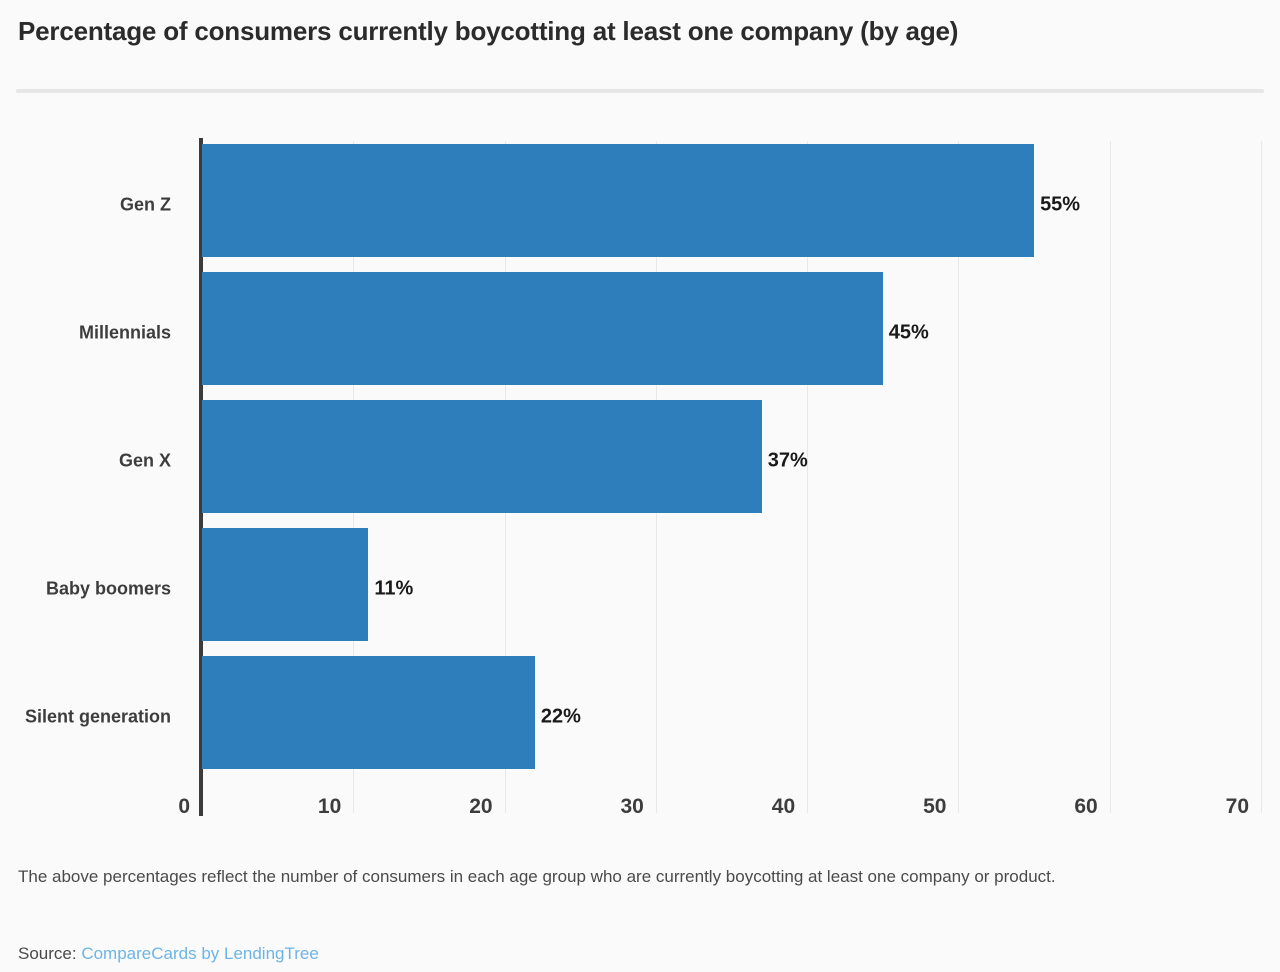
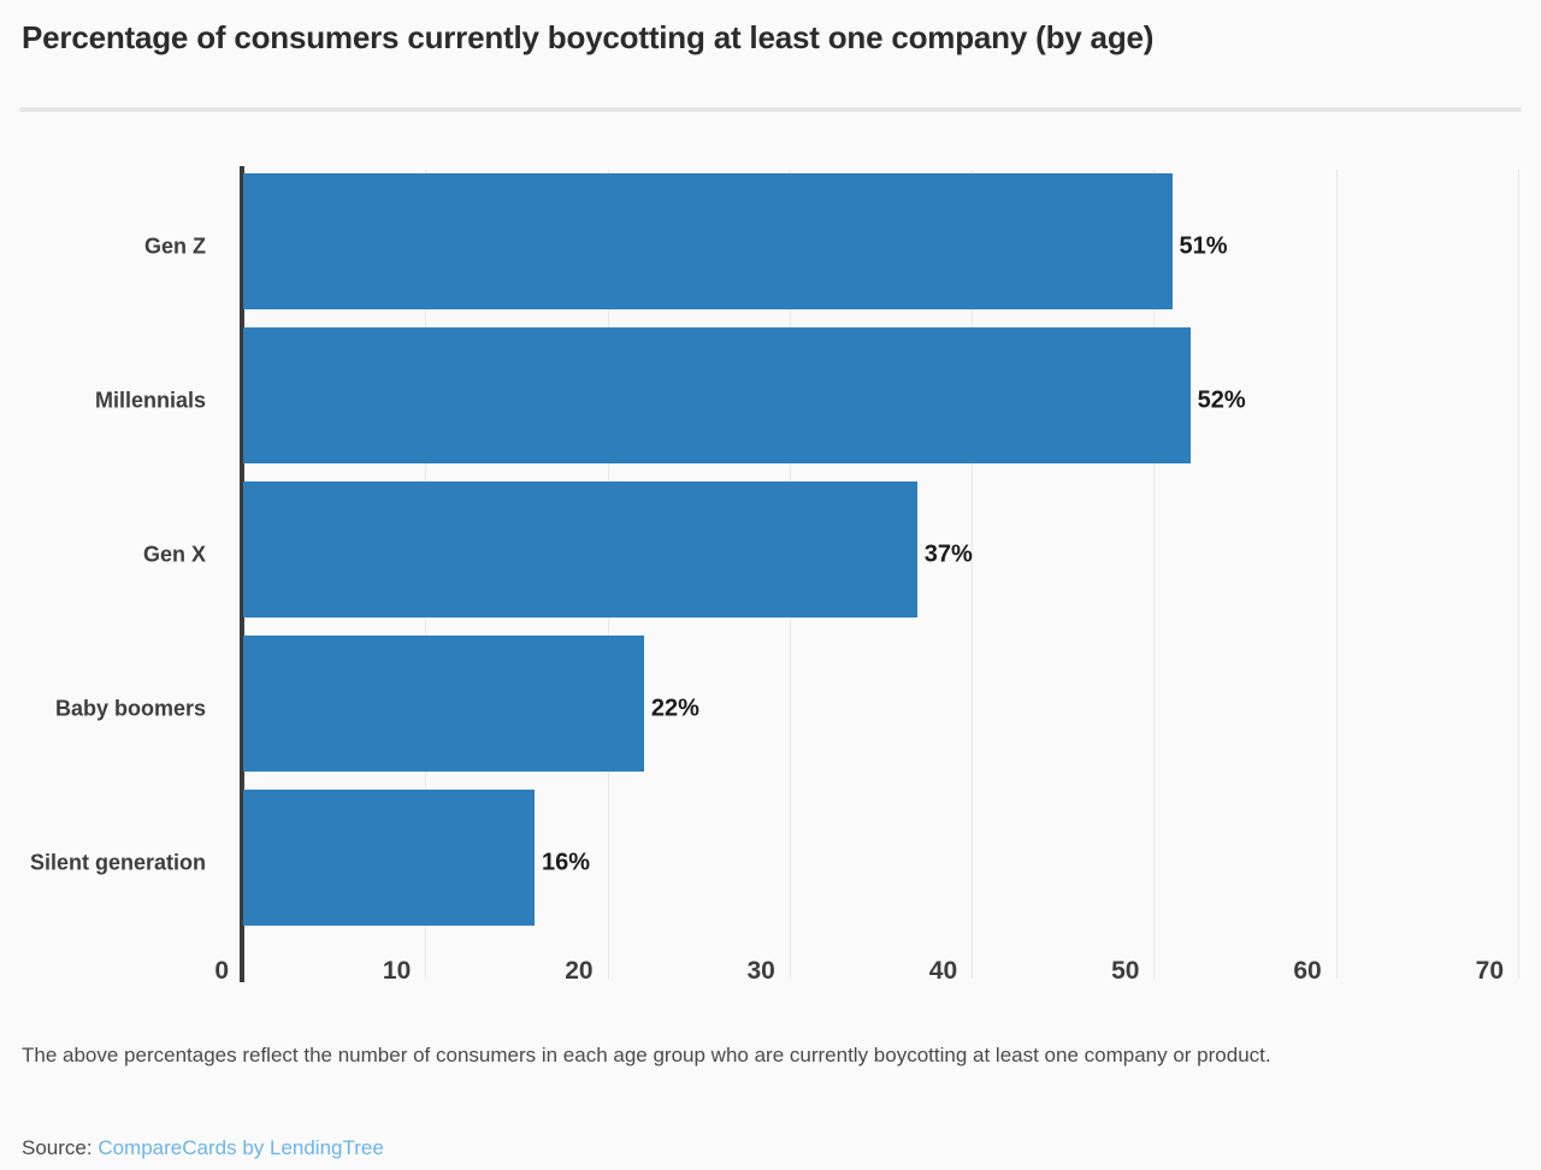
Gen Z: 55% -> 51%
Millennials: 45% -> 52%
Baby boomers: 11% -> 22%
Silent generation: 22% -> 16%
